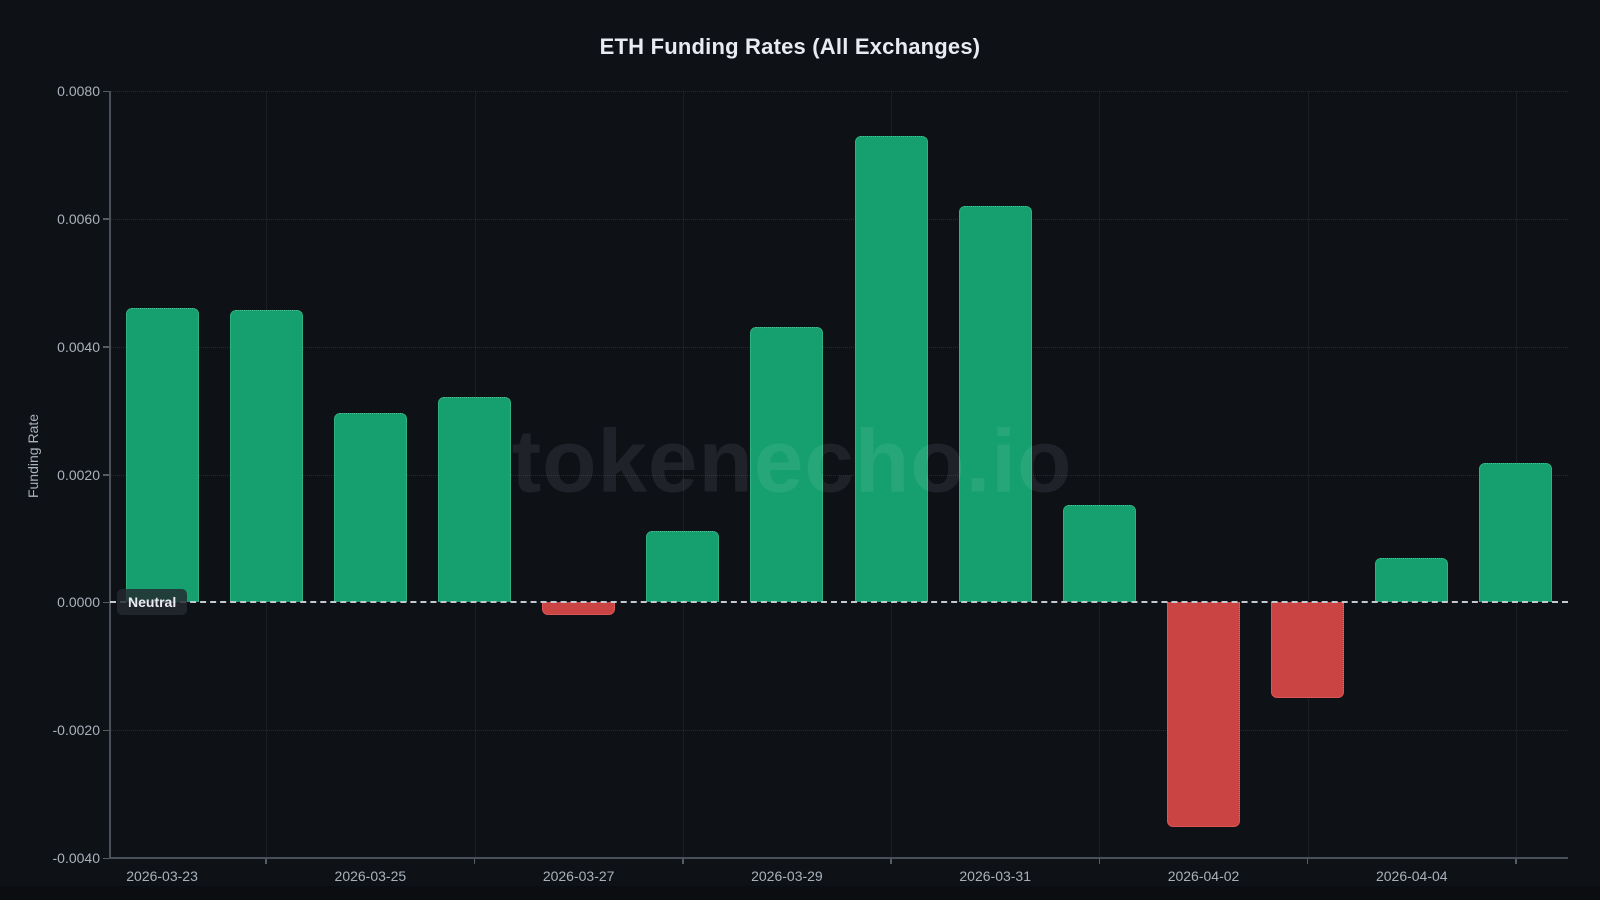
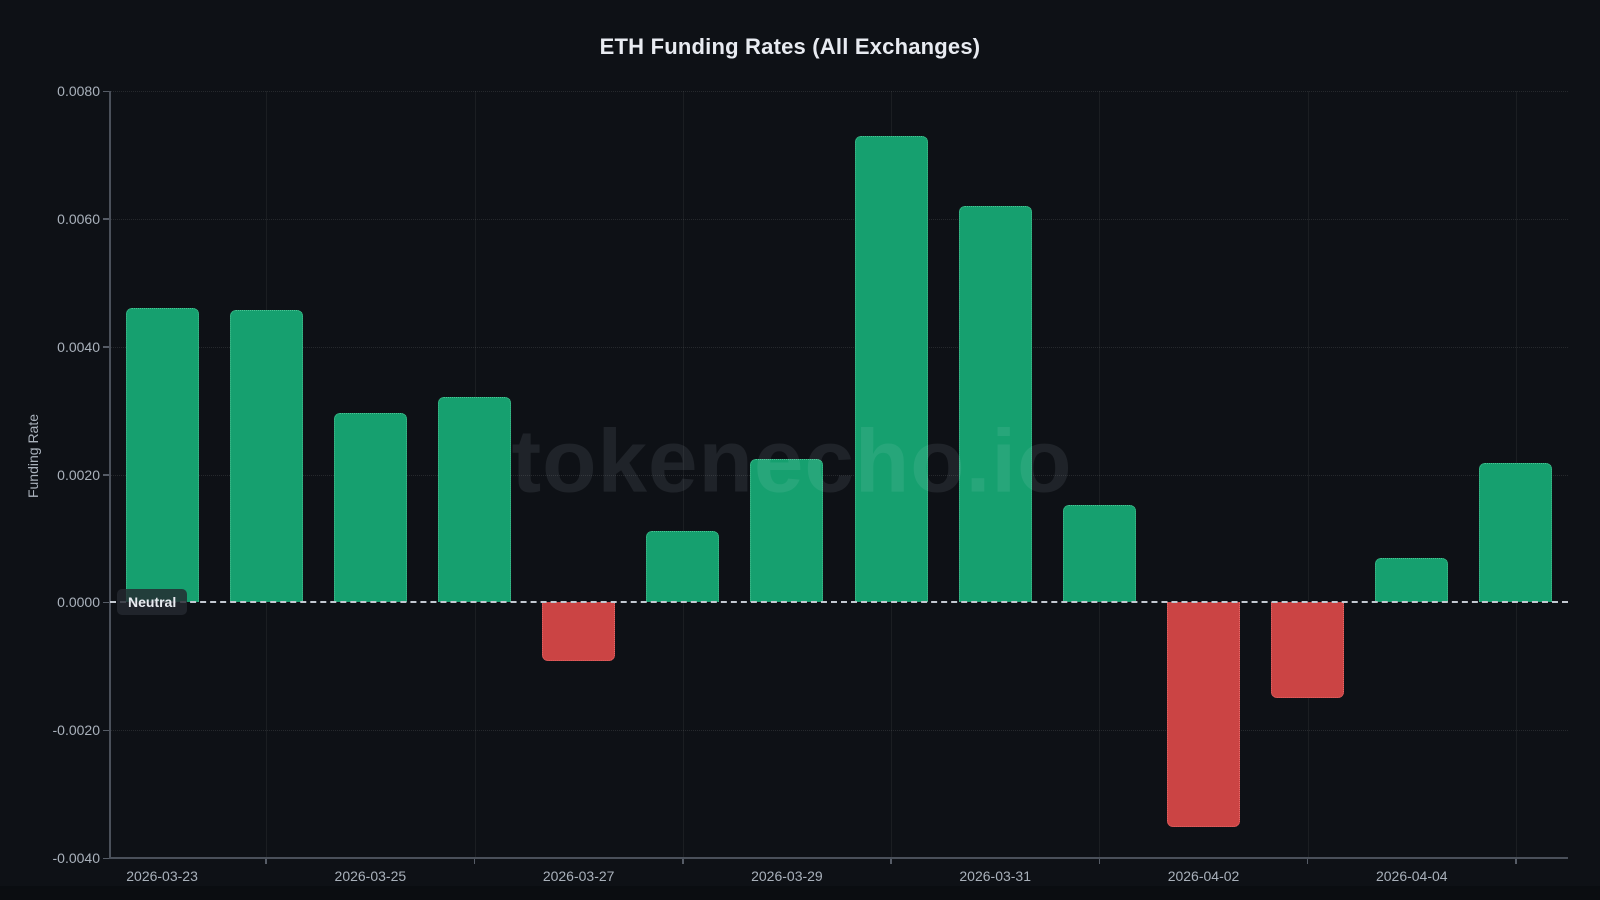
2026-03-27: -0.0002 -> -0.0009
2026-03-29: 0.0043 -> 0.0022
